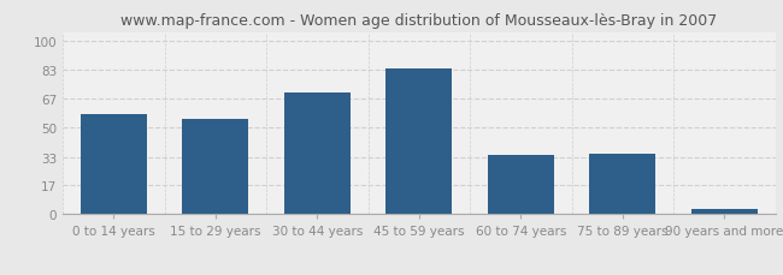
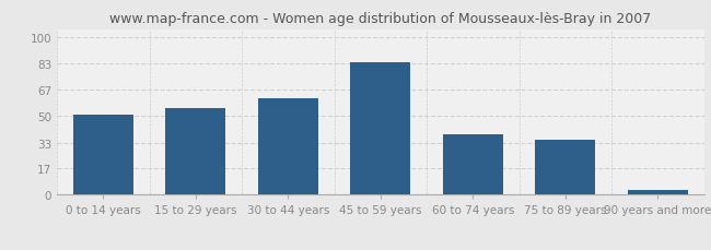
0 to 14 years: 58 -> 51
30 to 44 years: 70 -> 61
60 to 74 years: 34 -> 38
